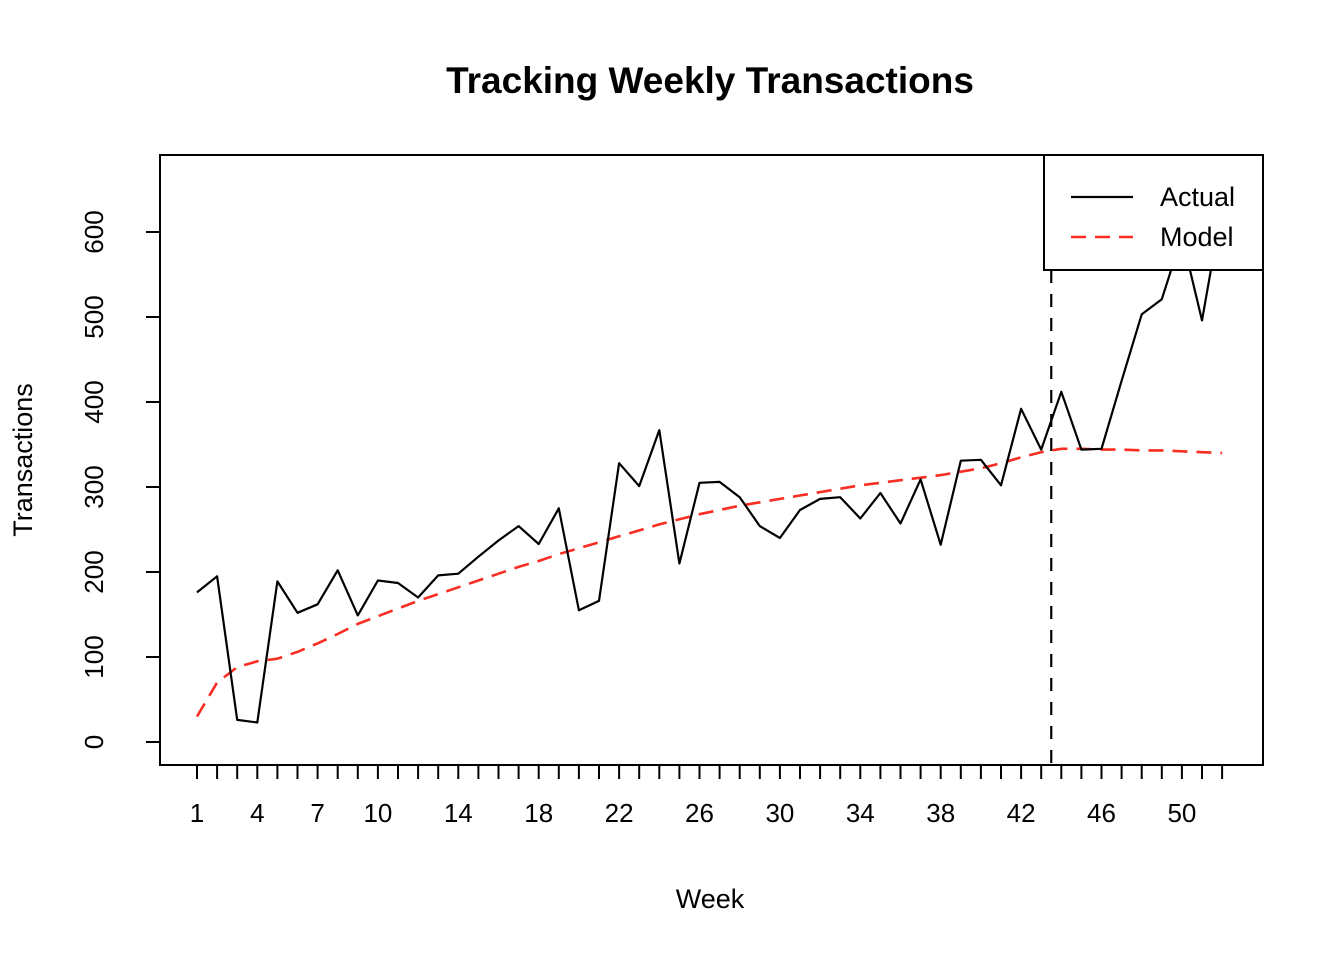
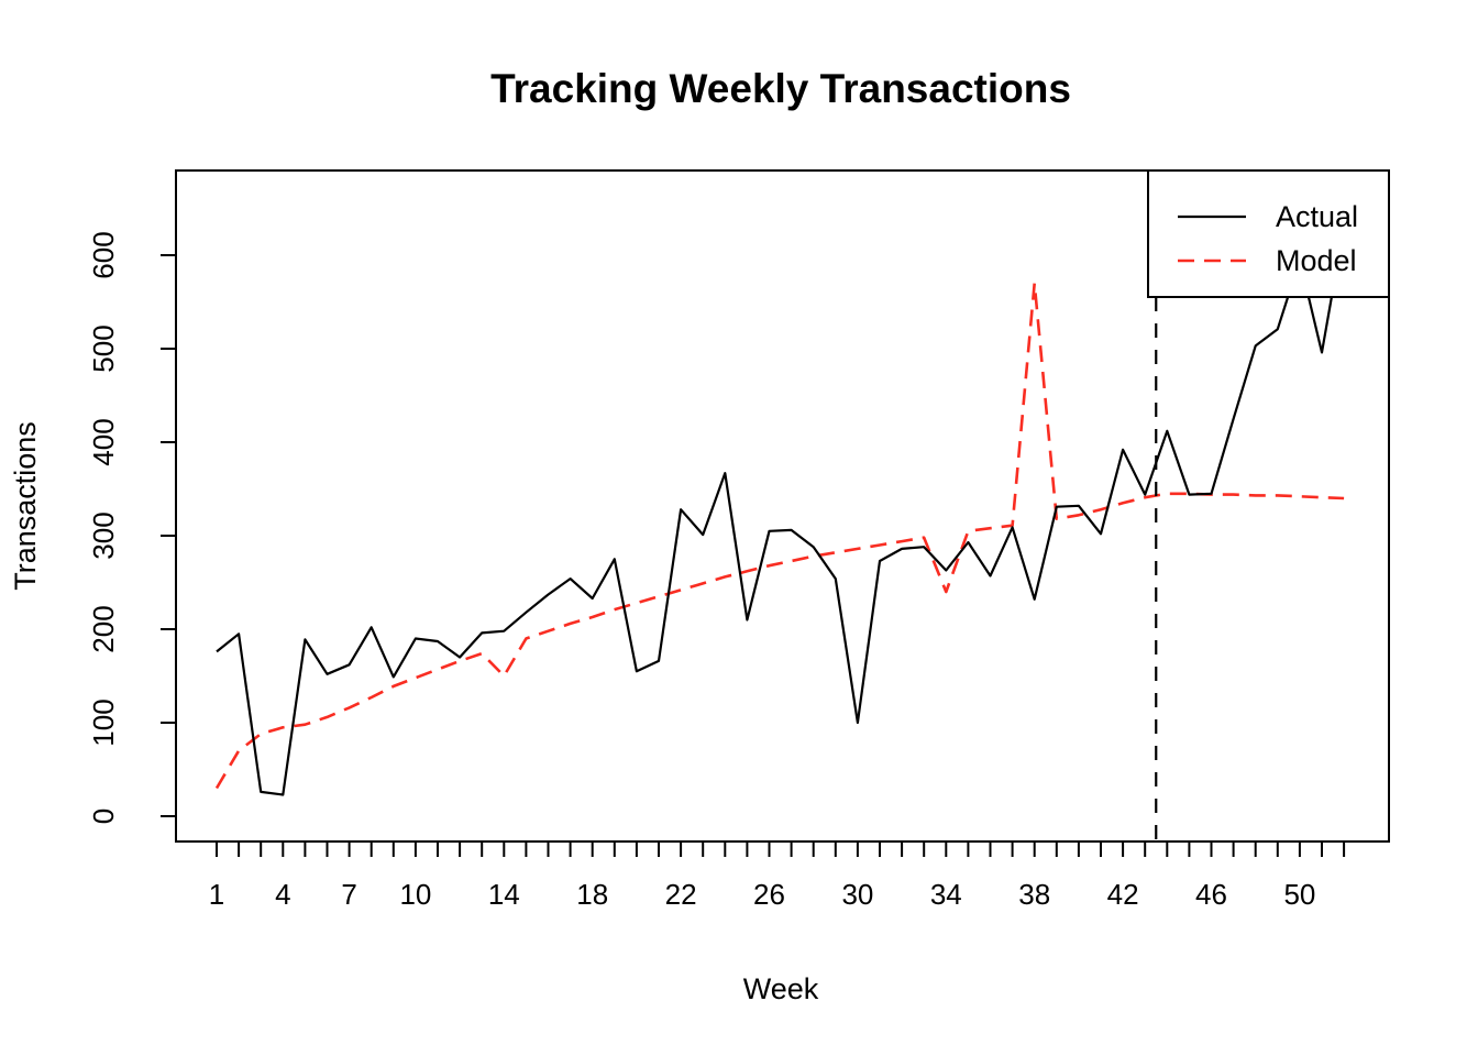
Model/14: 180 -> 150
Actual/30: 240 -> 100
Model/34: 300 -> 240
Model/38: 310 -> 570
